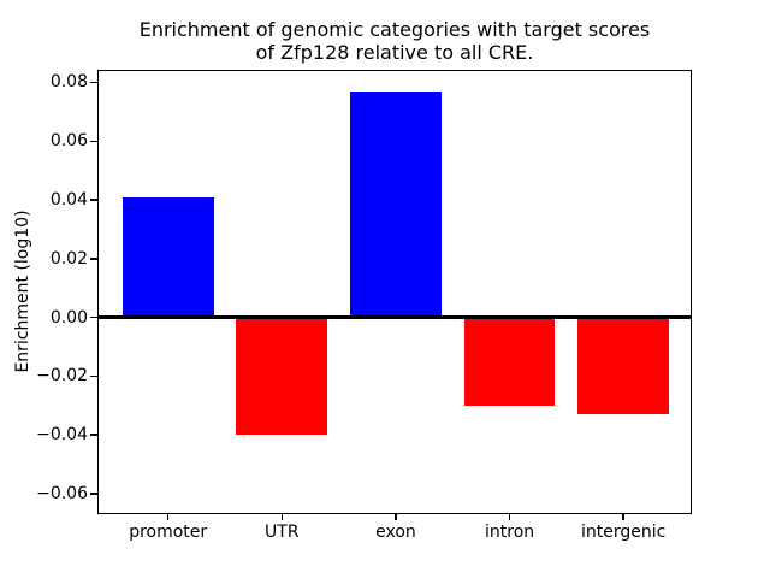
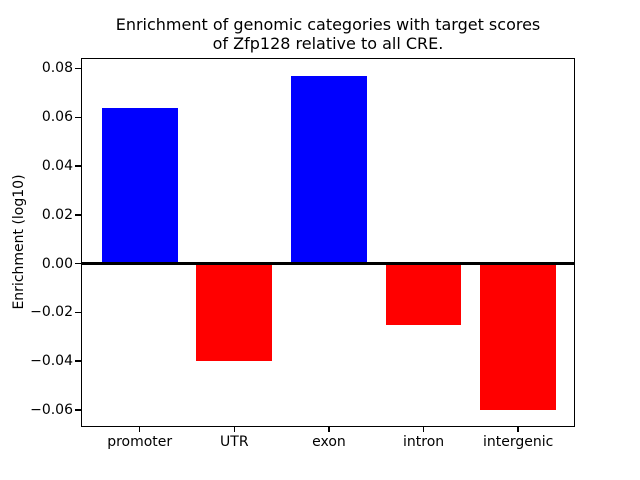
promoter: 0.041 -> 0.064
intron: -0.030 -> -0.025
intergenic: -0.033 -> -0.060
